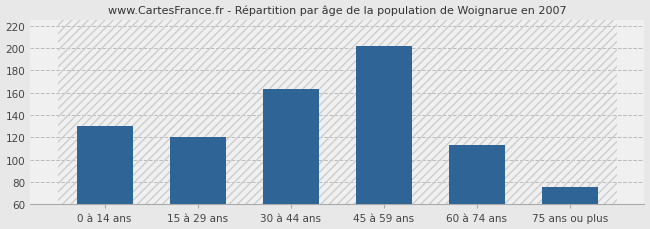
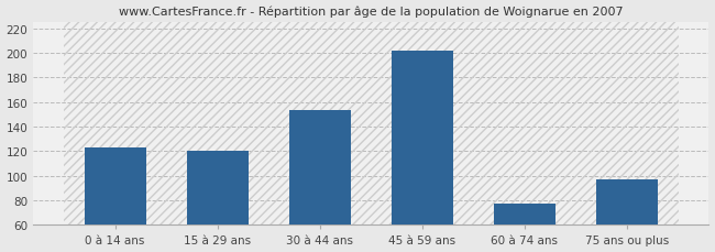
0 à 14 ans: 130 -> 123
30 à 44 ans: 163 -> 153
60 à 74 ans: 113 -> 77
75 ans ou plus: 76 -> 97
